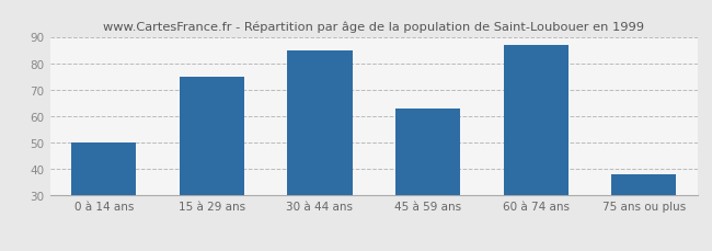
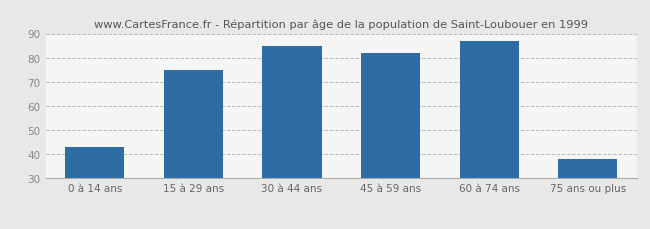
0 à 14 ans: 50 -> 43
45 à 59 ans: 63 -> 82
